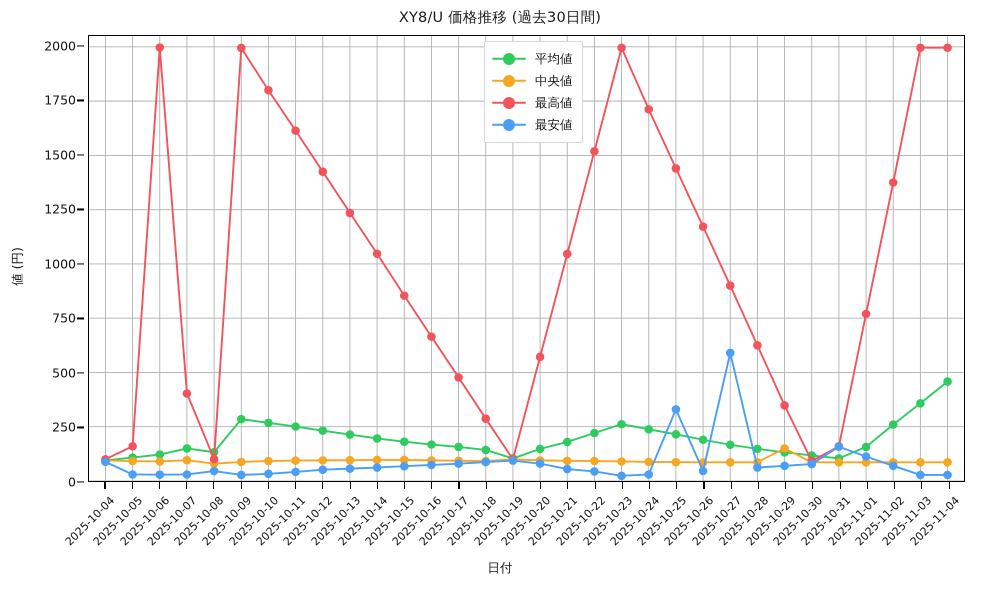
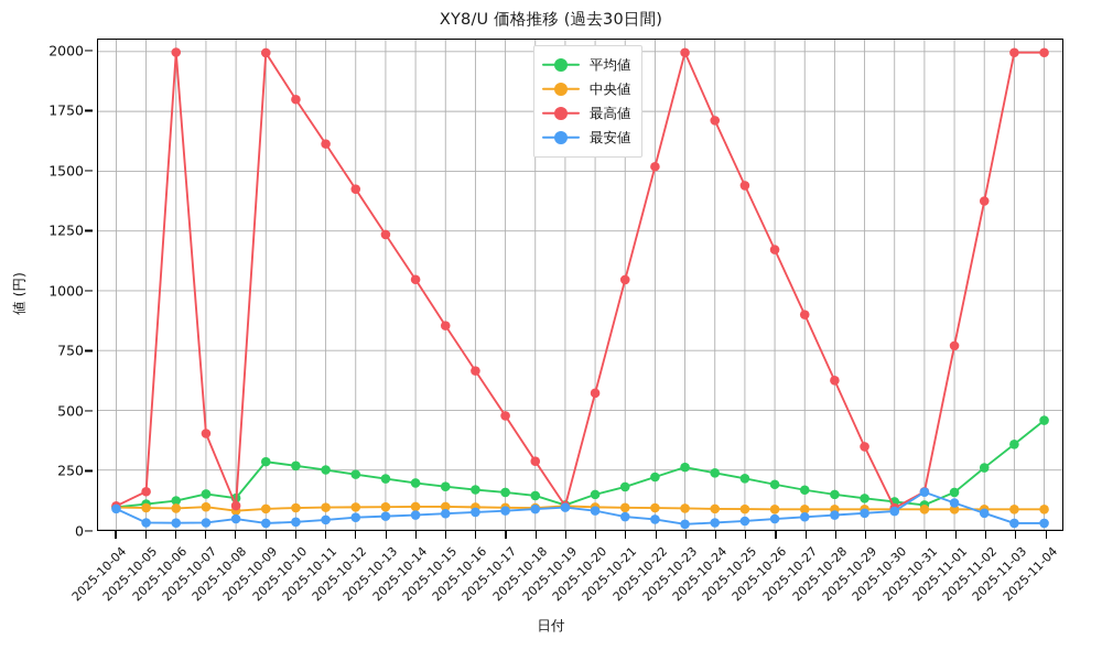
最安値/2025-10-25: 330 -> 40
最安値/2025-10-27: 590 -> 50
中央値/2025-10-29: 150 -> 90
